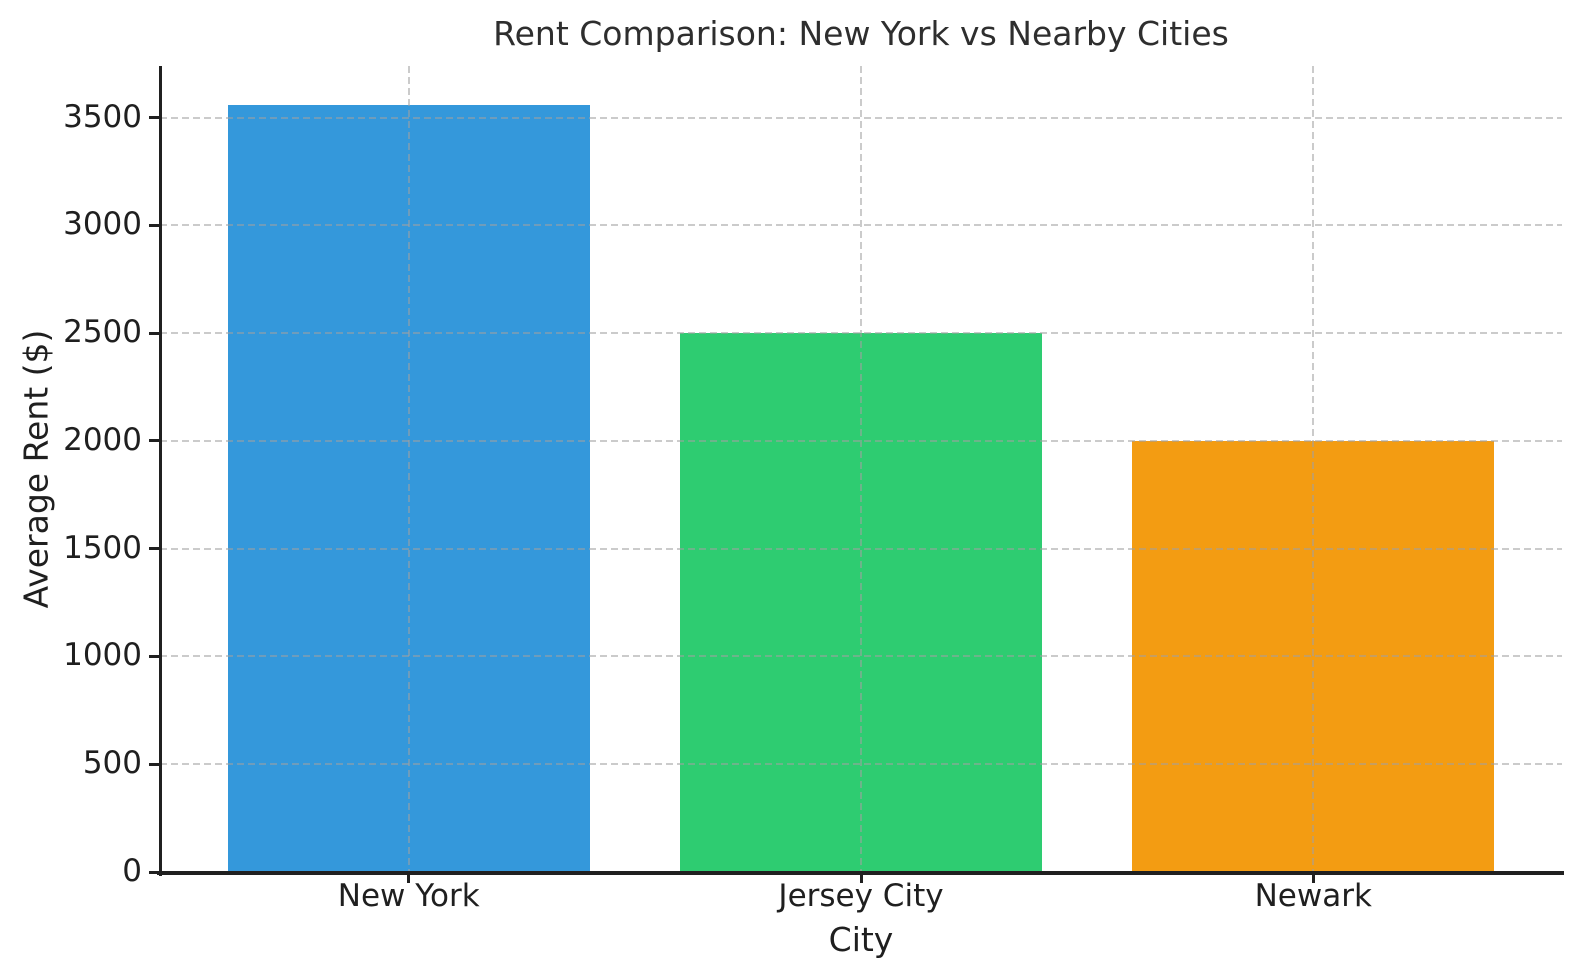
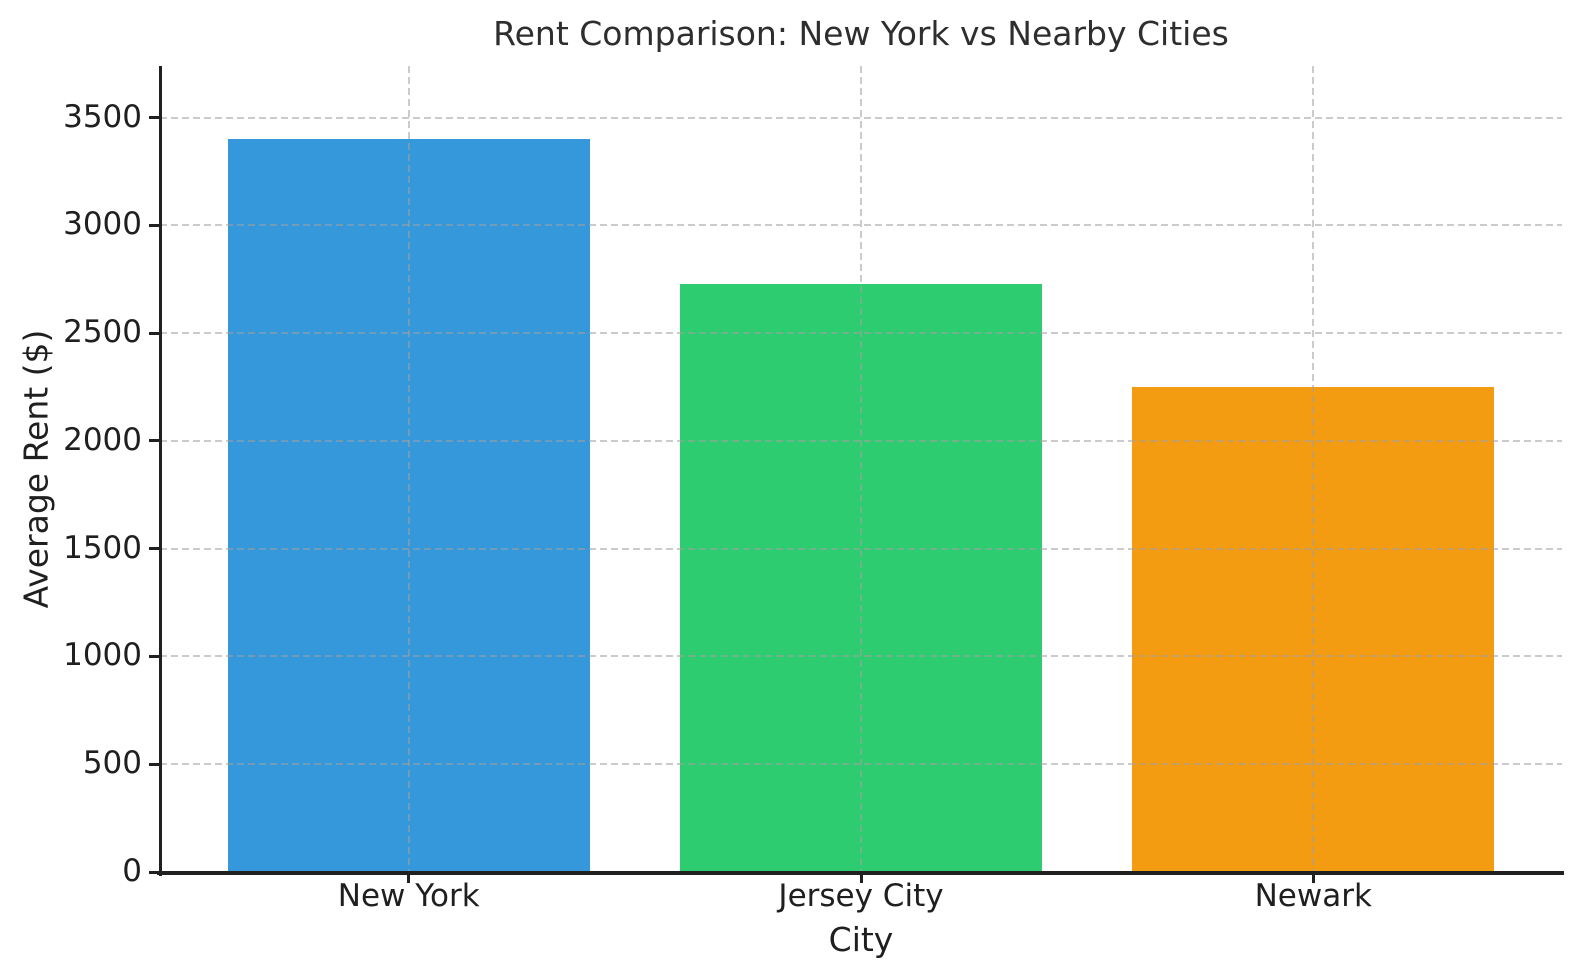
New York: 3560 -> 3400
Jersey City: 2500 -> 2730
Newark: 2000 -> 2250
